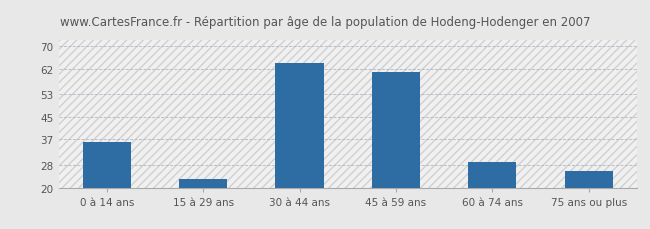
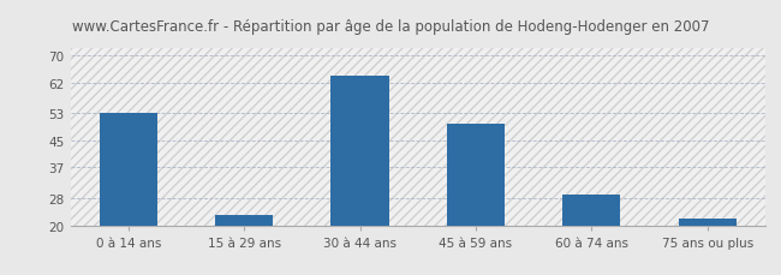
0 à 14 ans: 36 -> 53
45 à 59 ans: 61 -> 50
75 ans ou plus: 26 -> 22
